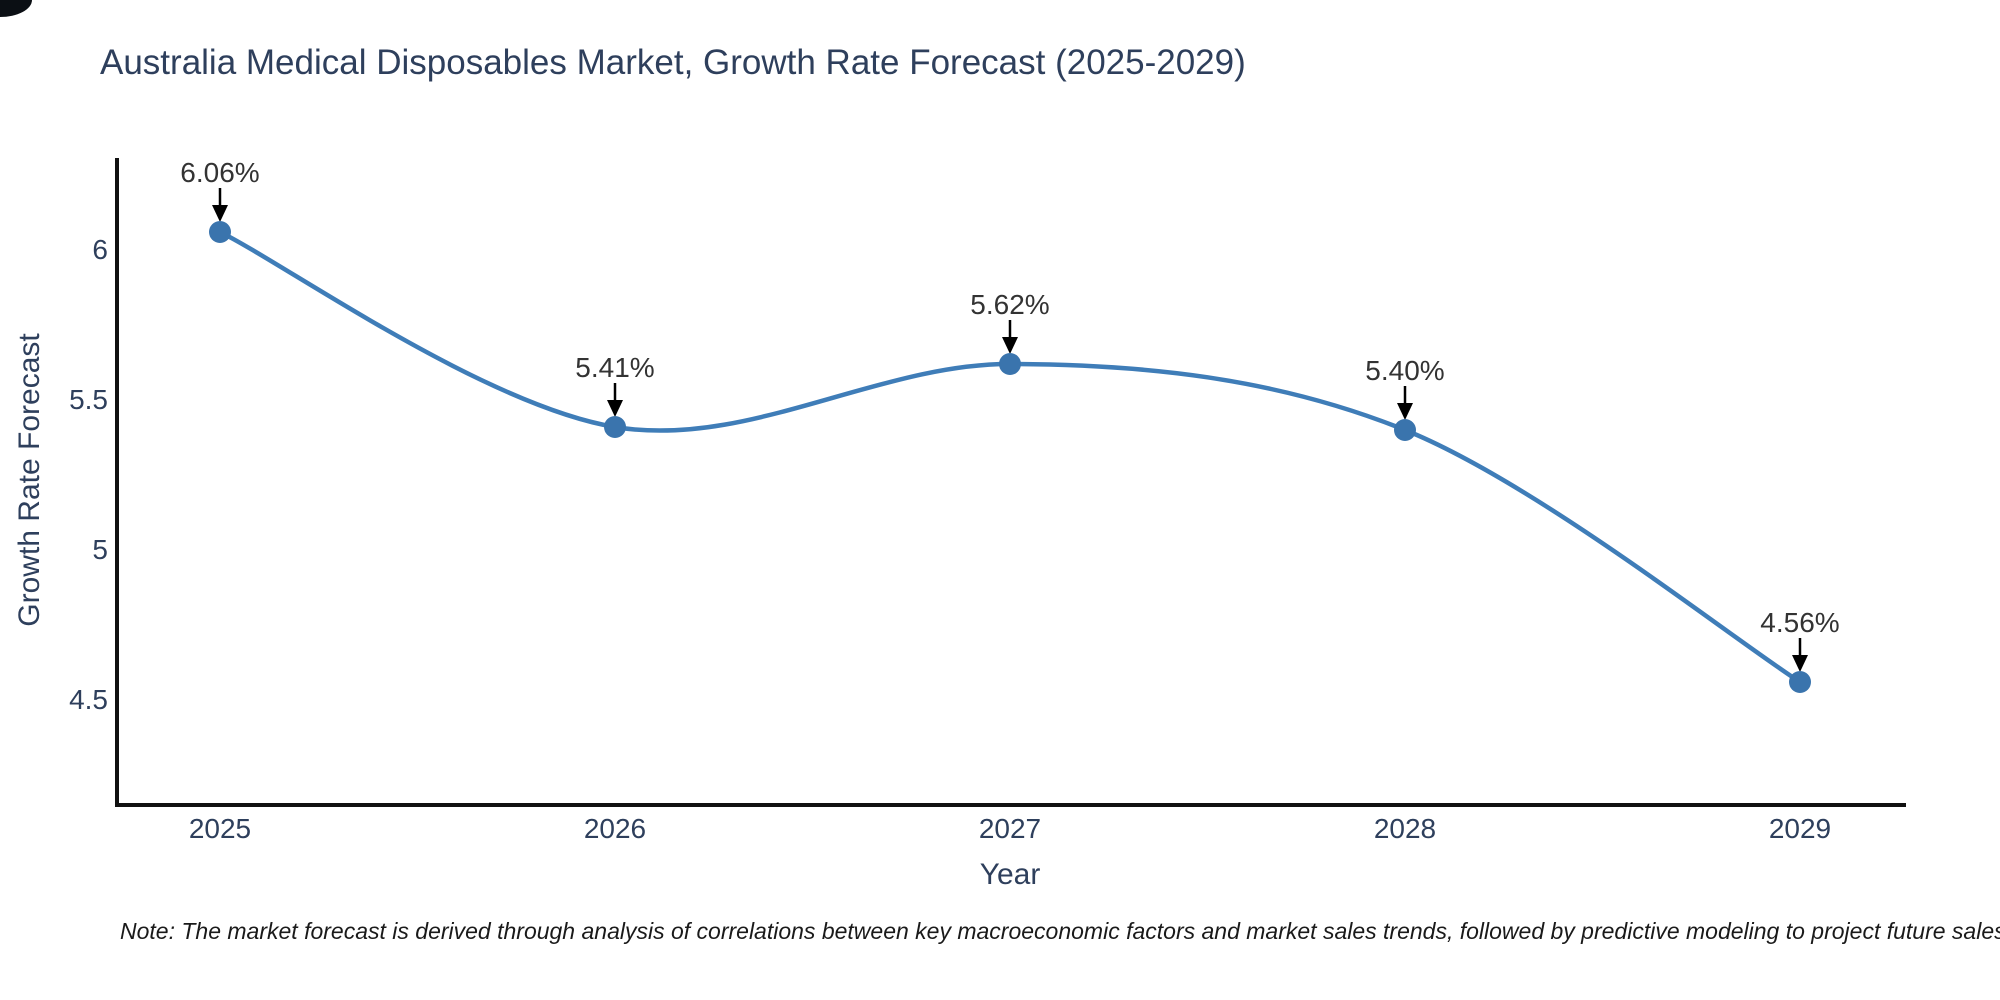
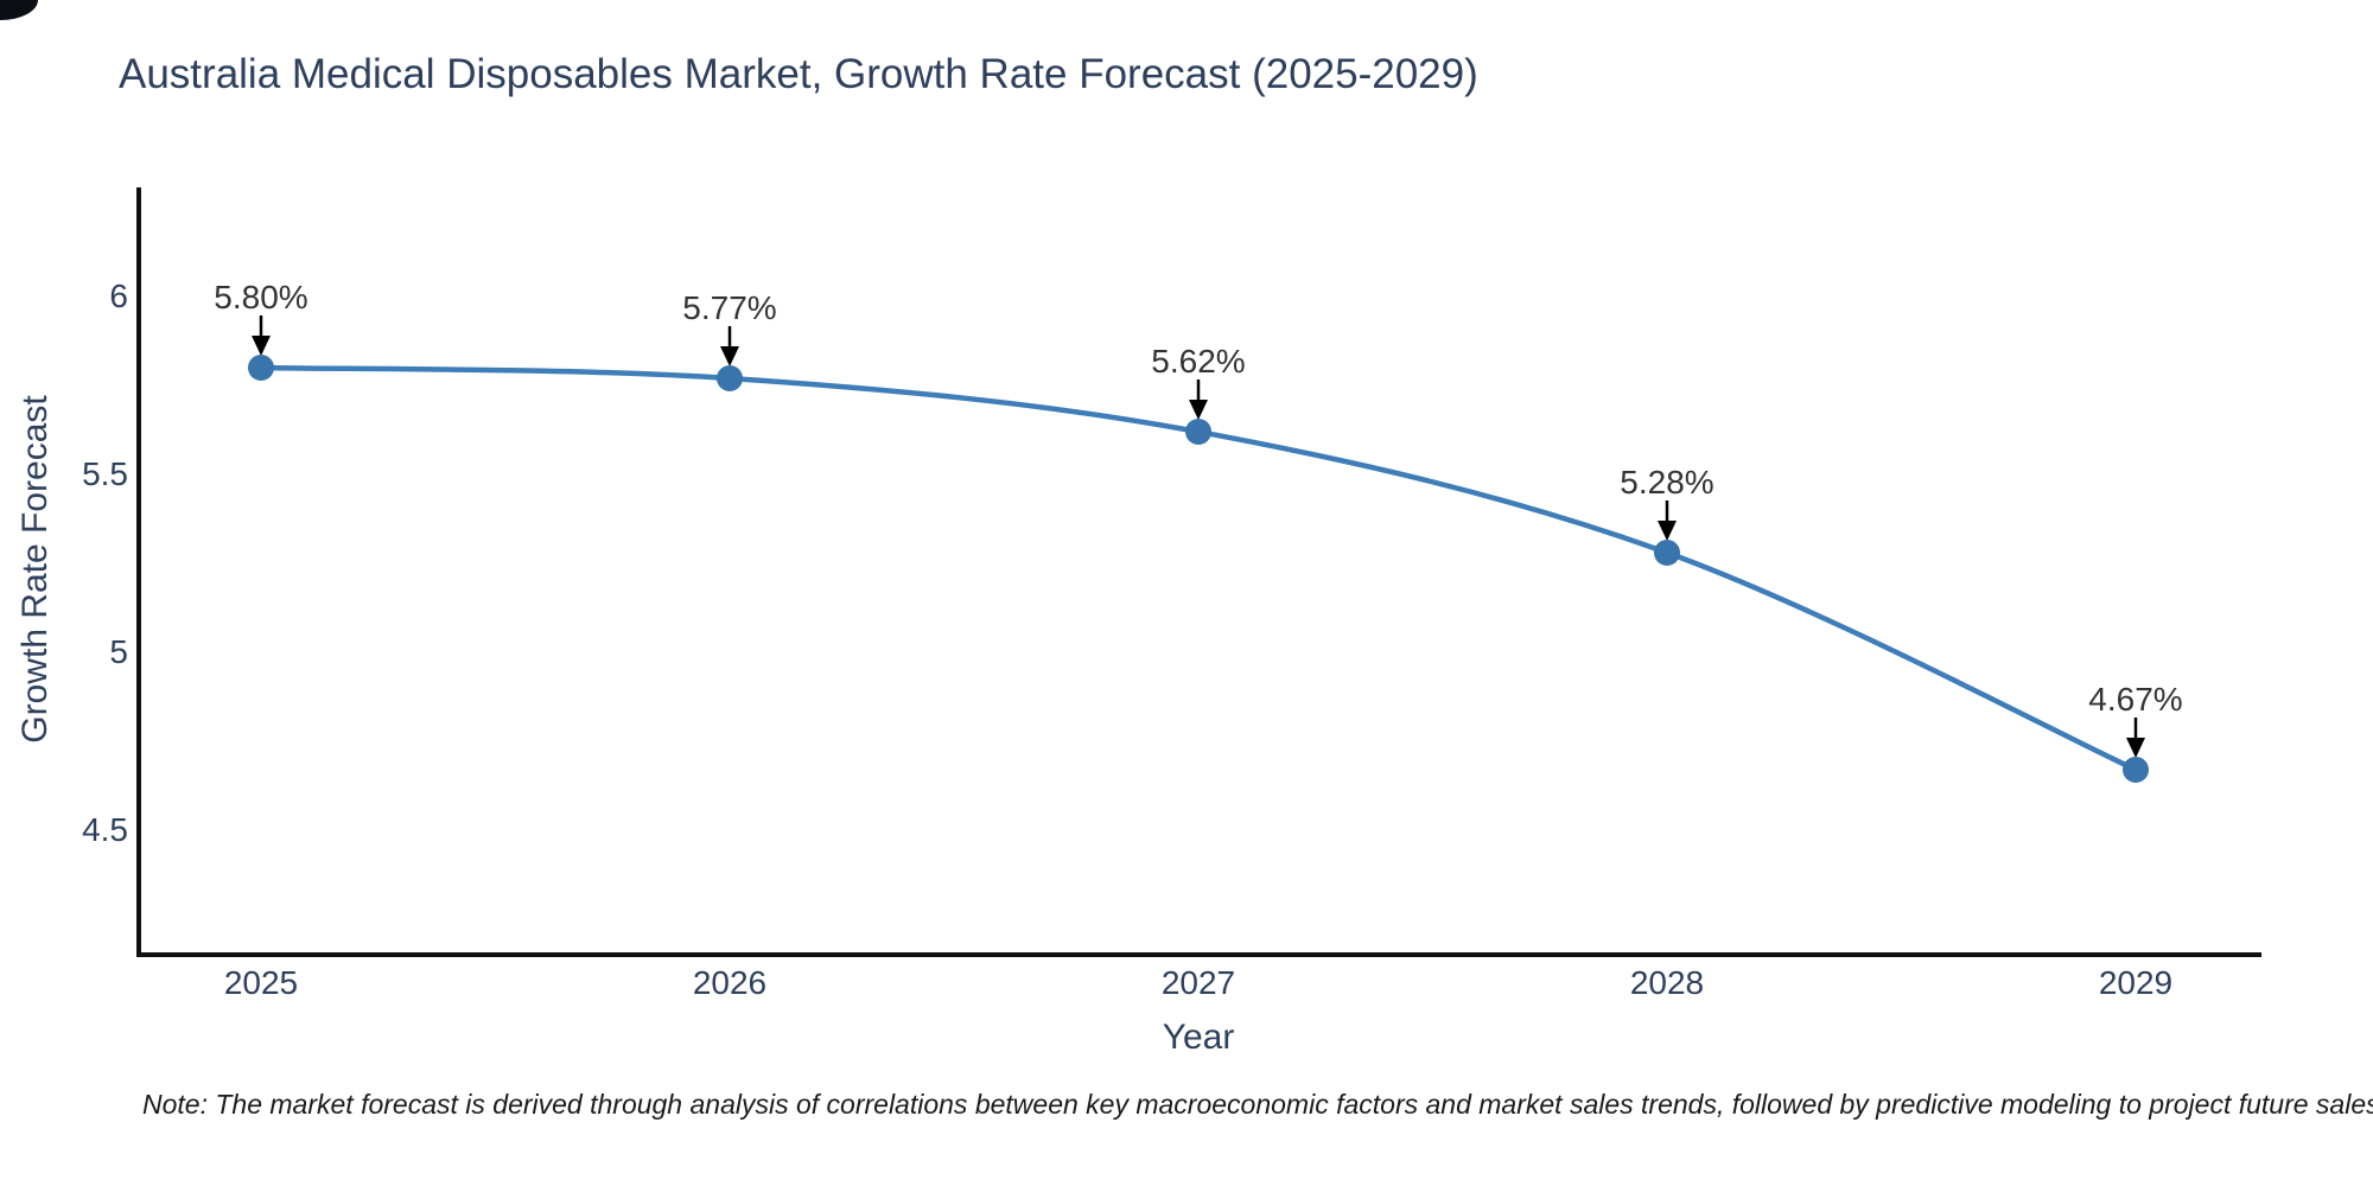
2025: 6.06% -> 5.80%
2026: 5.41% -> 5.77%
2028: 5.40% -> 5.28%
2029: 4.56% -> 4.67%
